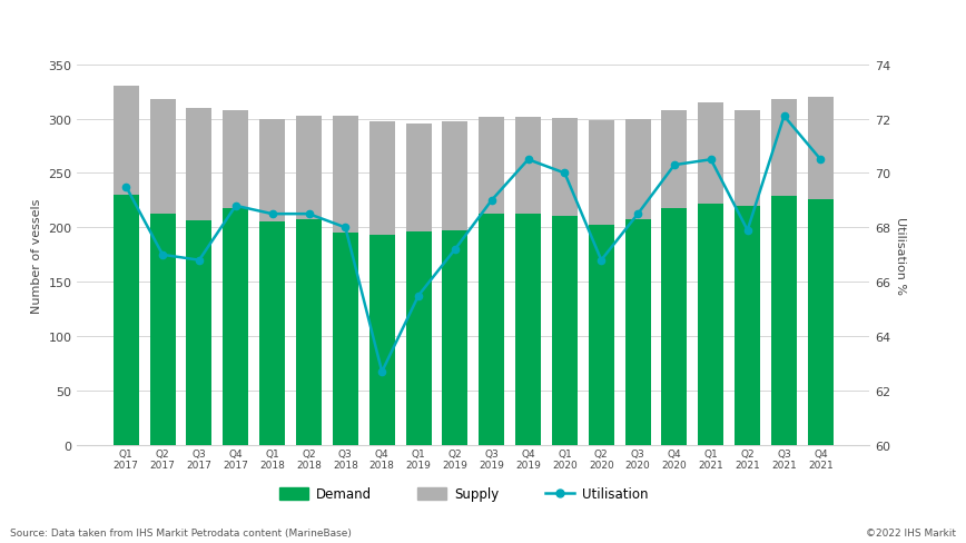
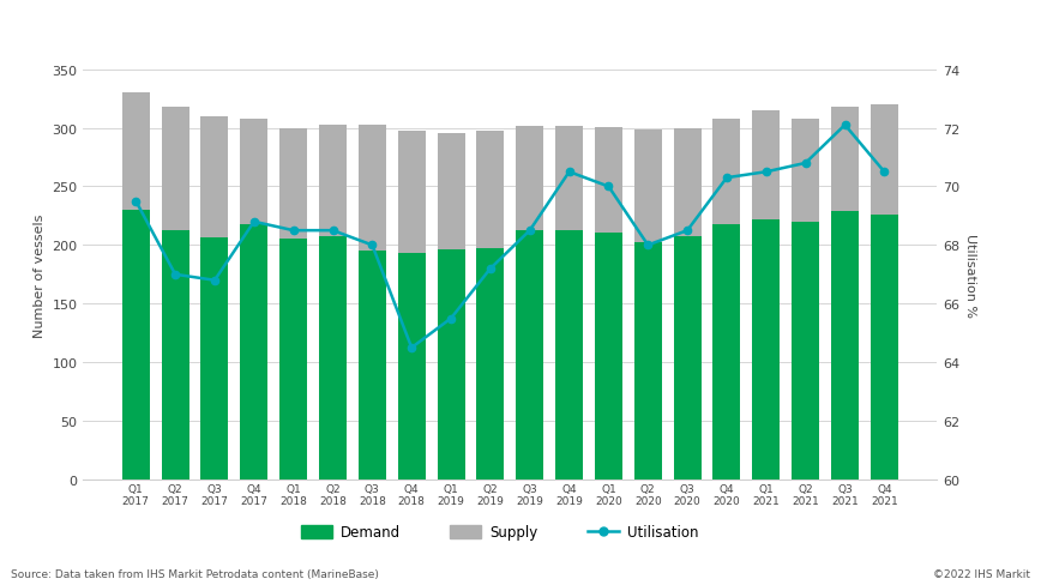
Utilisation/Q4 2018: 62.7 -> 64.5
Utilisation/Q3 2019: 69.0 -> 68.5
Utilisation/Q2 2020: 66.8 -> 68.0
Utilisation/Q2 2021: 67.9 -> 70.8
